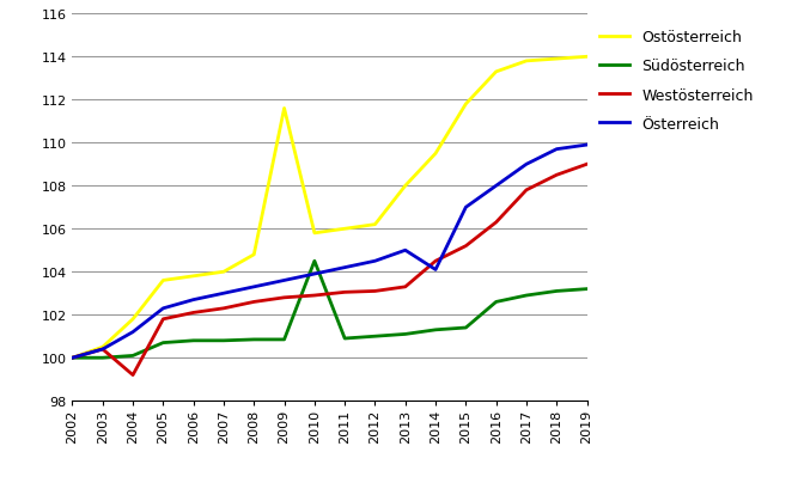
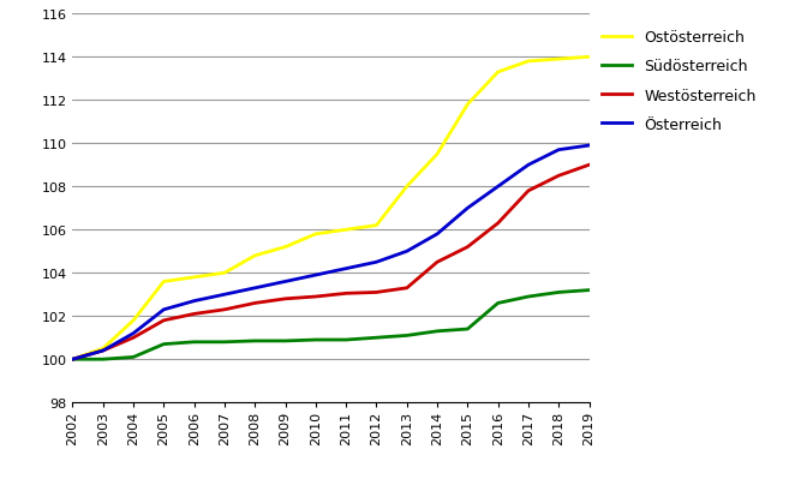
Westösterreich/2004: 99.2 -> 101.0
Ostösterreich/2009: 111.6 -> 105.2
Südösterreich/2010: 104.5 -> 100.9
Österreich/2014: 104.1 -> 105.8
